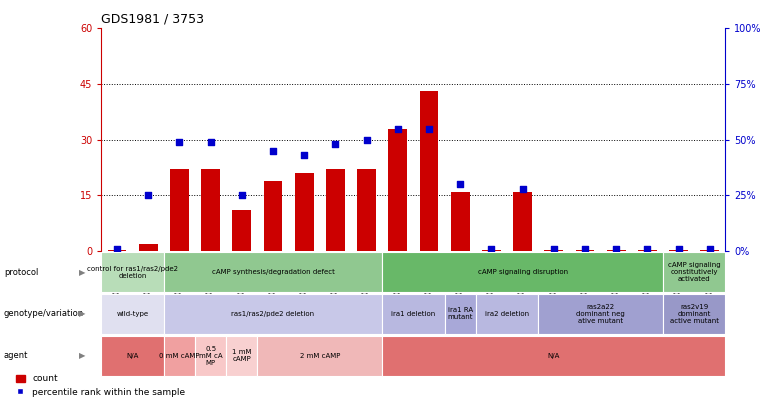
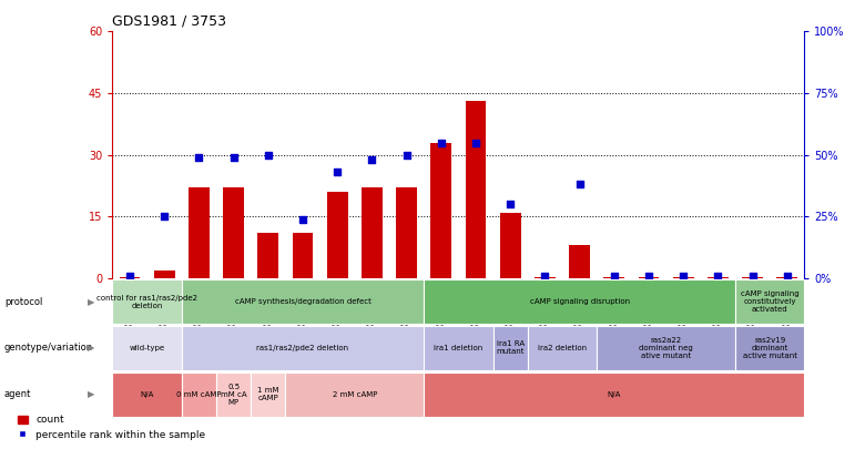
percentile rank within the sample/GSM63866: 25% -> 50%
count/GSM63867: 19.0 -> 11.0
percentile rank within the sample/GSM63867: 45% -> 24%
count/GSM63876: 16.0 -> 8.0
percentile rank within the sample/GSM63876: 28% -> 38%
